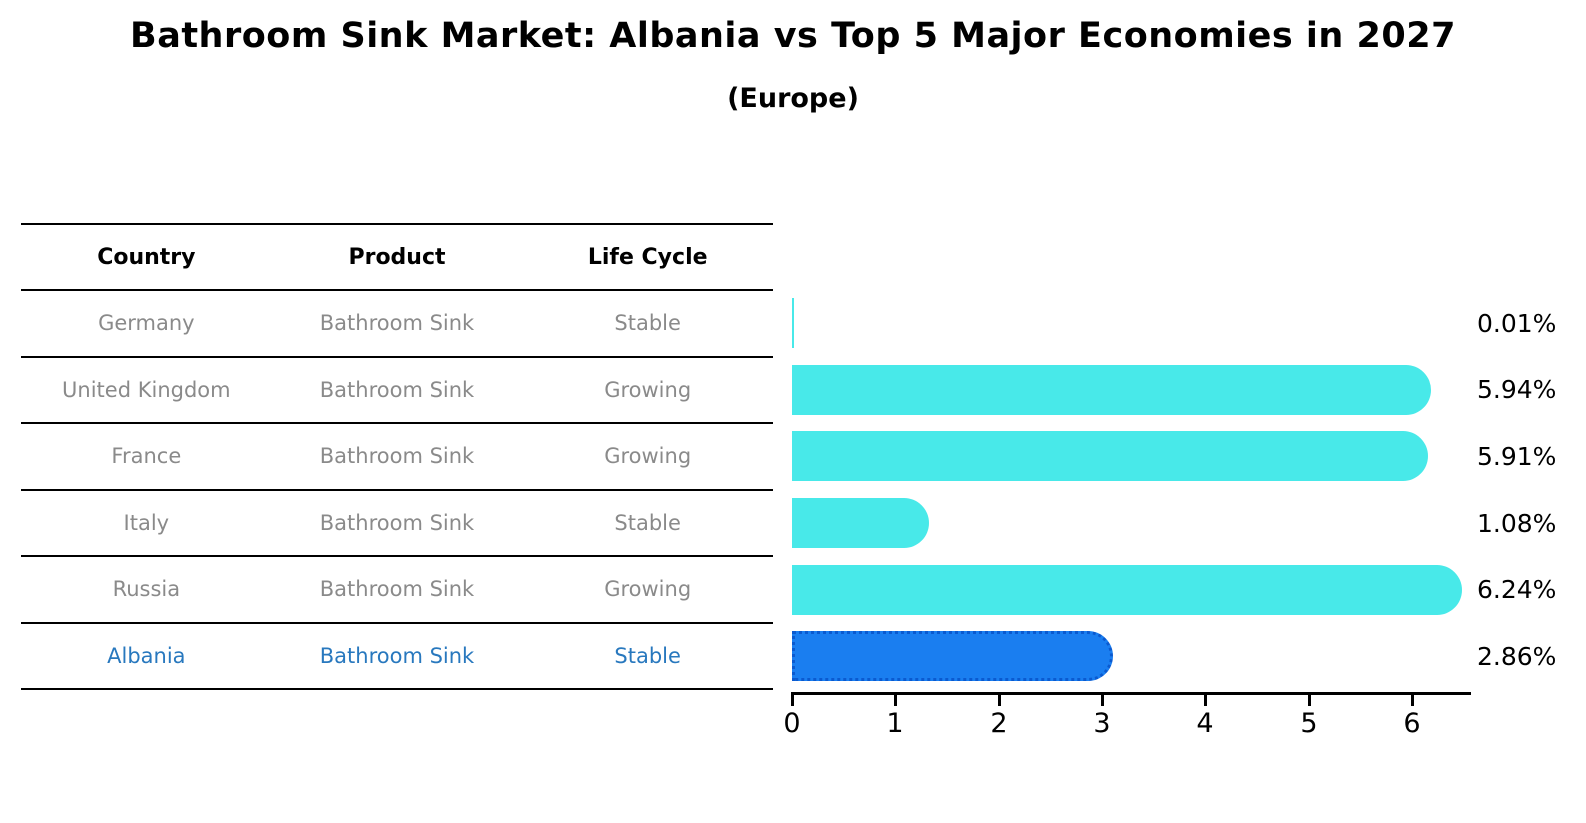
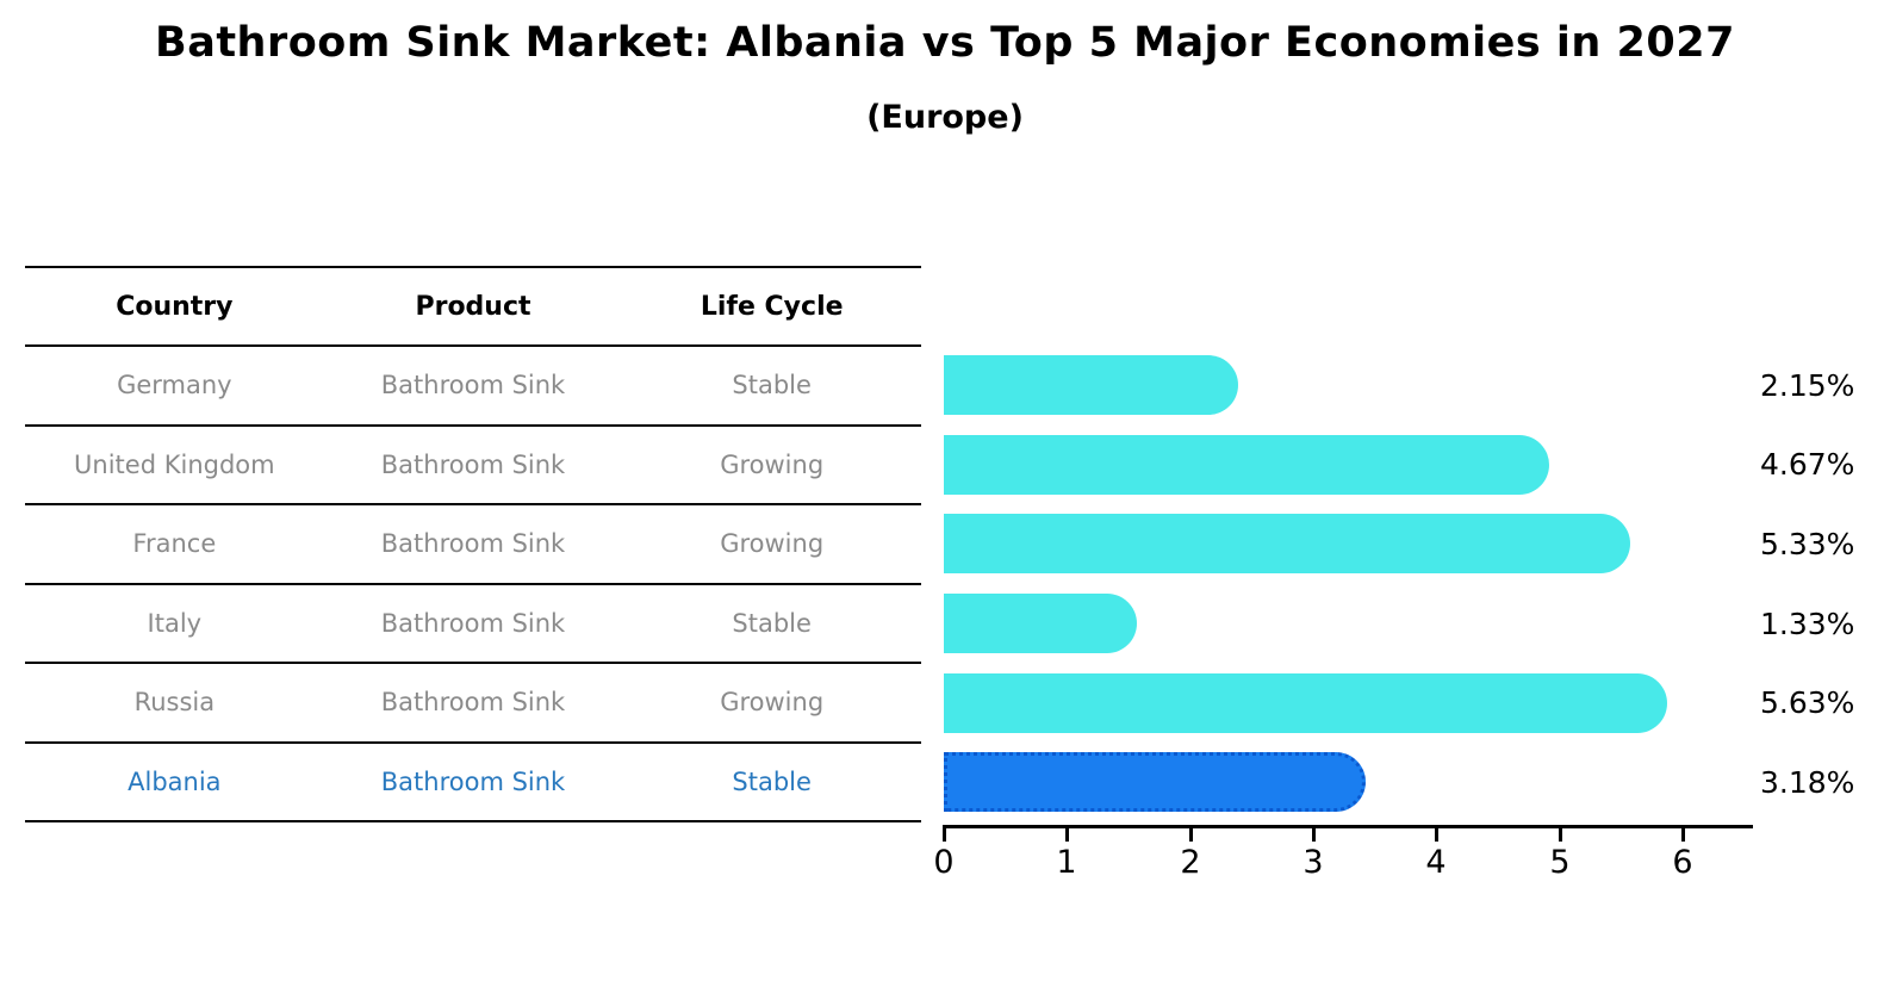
Germany: 0.01% -> 2.15%
United Kingdom: 5.94% -> 4.67%
France: 5.91% -> 5.33%
Italy: 1.08% -> 1.33%
Russia: 6.24% -> 5.63%
Albania: 2.86% -> 3.18%
